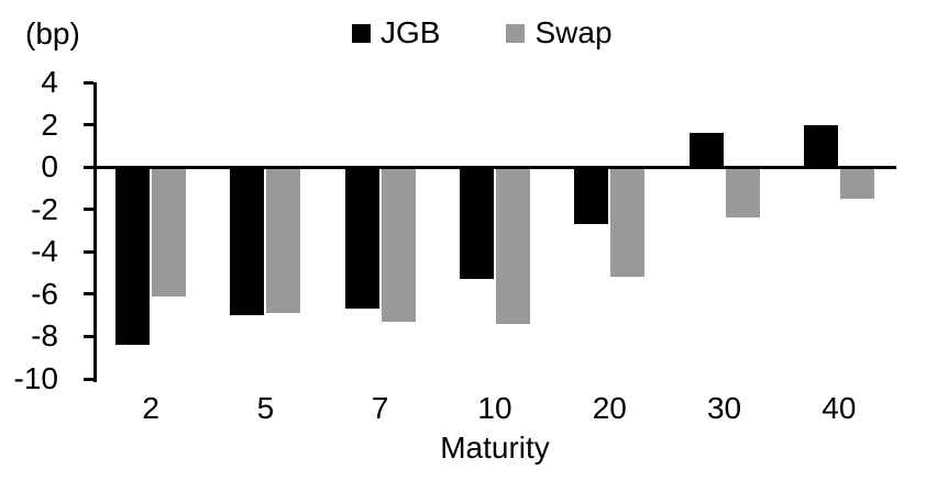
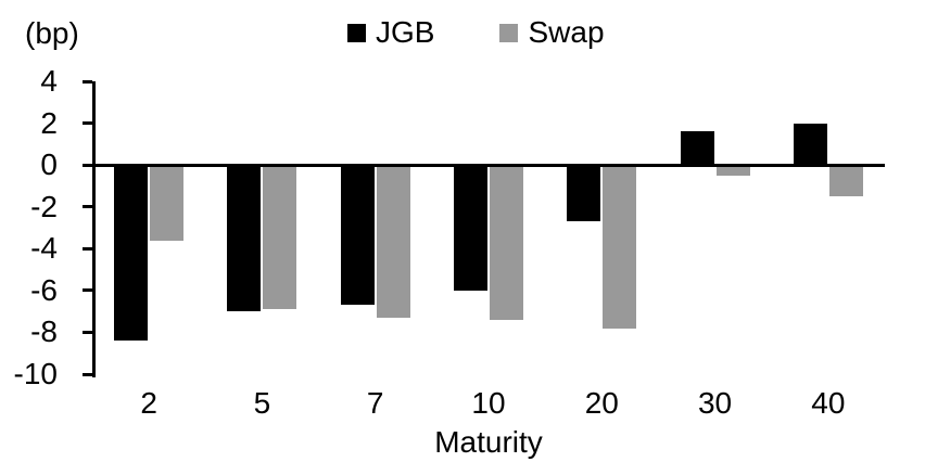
Swap/2: -6.1 -> -3.6
JGB/10: -5.3 -> -6.0
Swap/20: -5.2 -> -7.8
Swap/30: -2.4 -> -0.5
